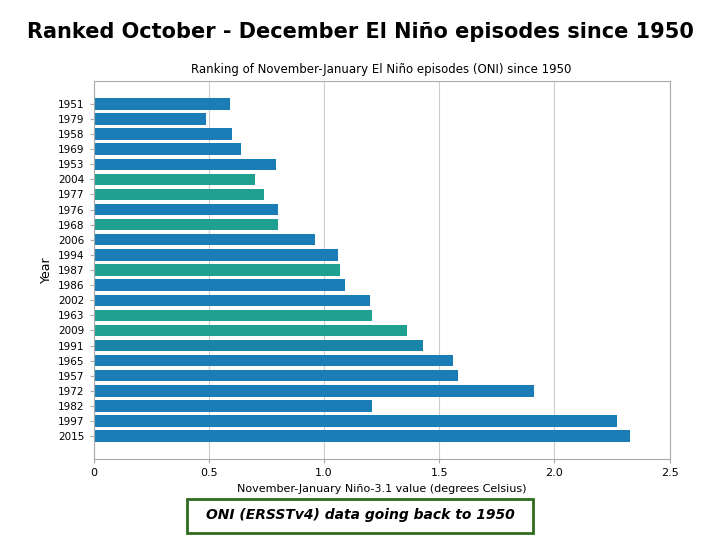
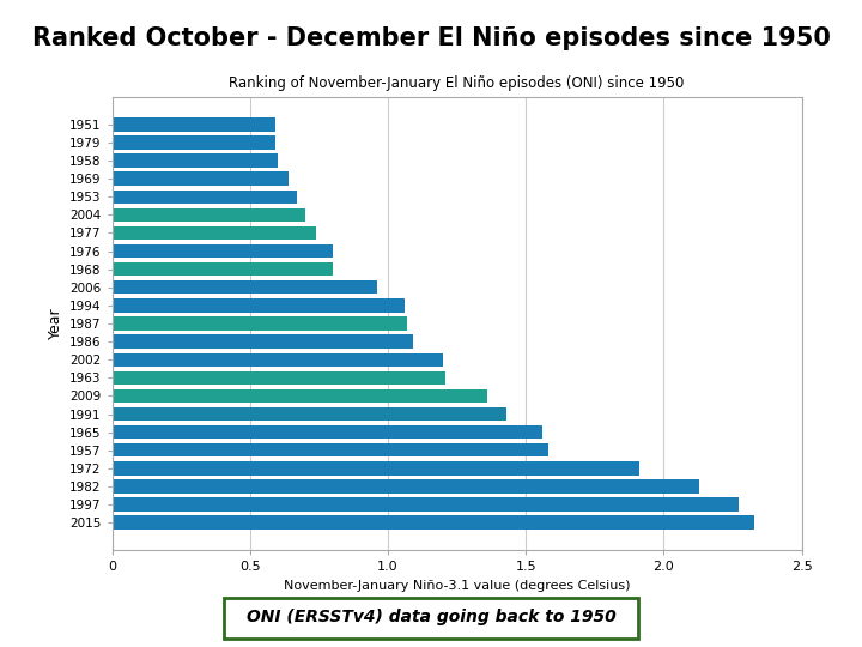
1979: 0.49 -> 0.59
1953: 0.79 -> 0.67
1982: 1.21 -> 2.13
